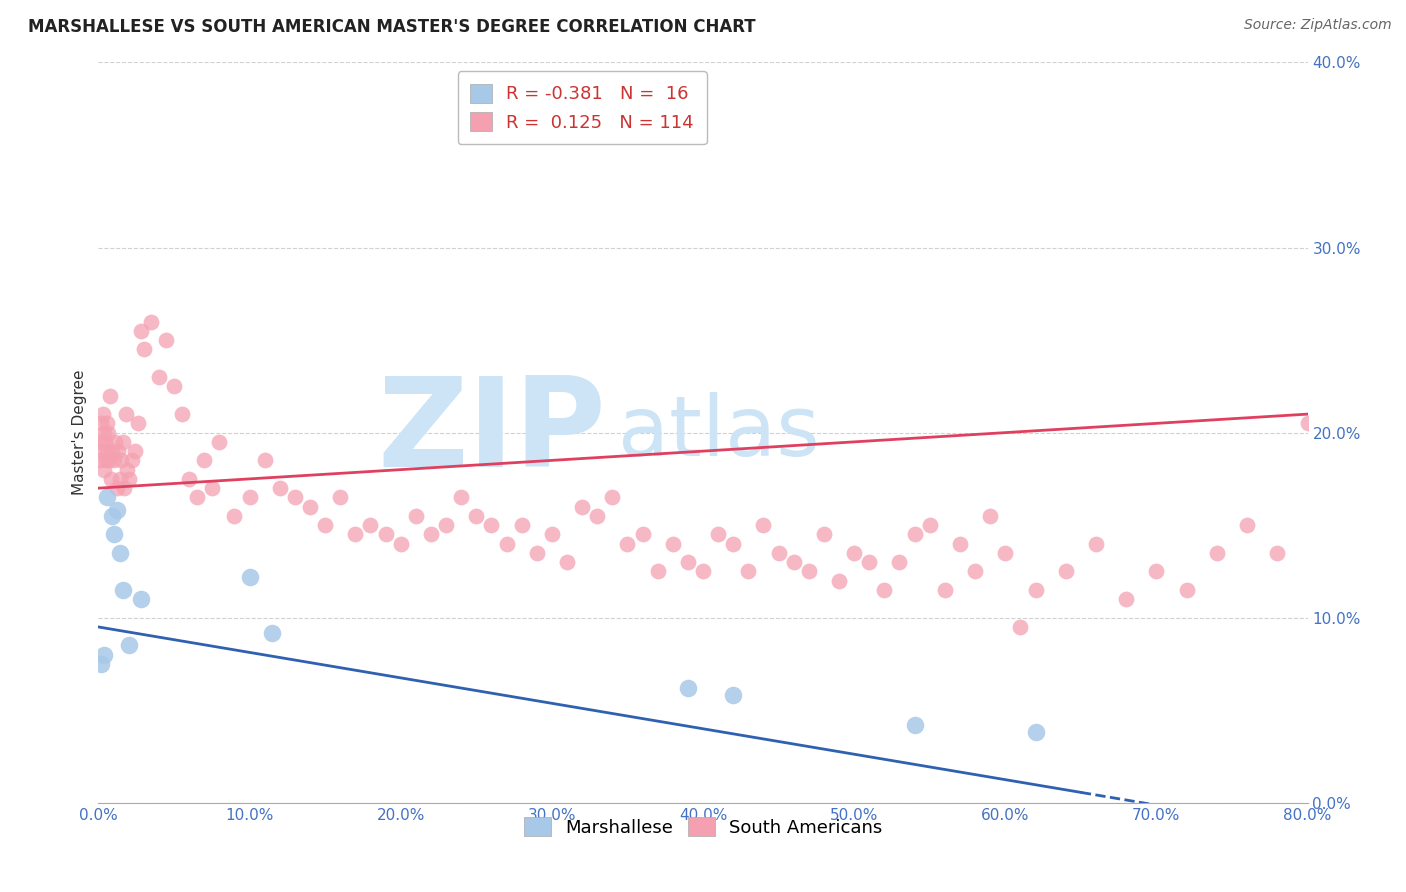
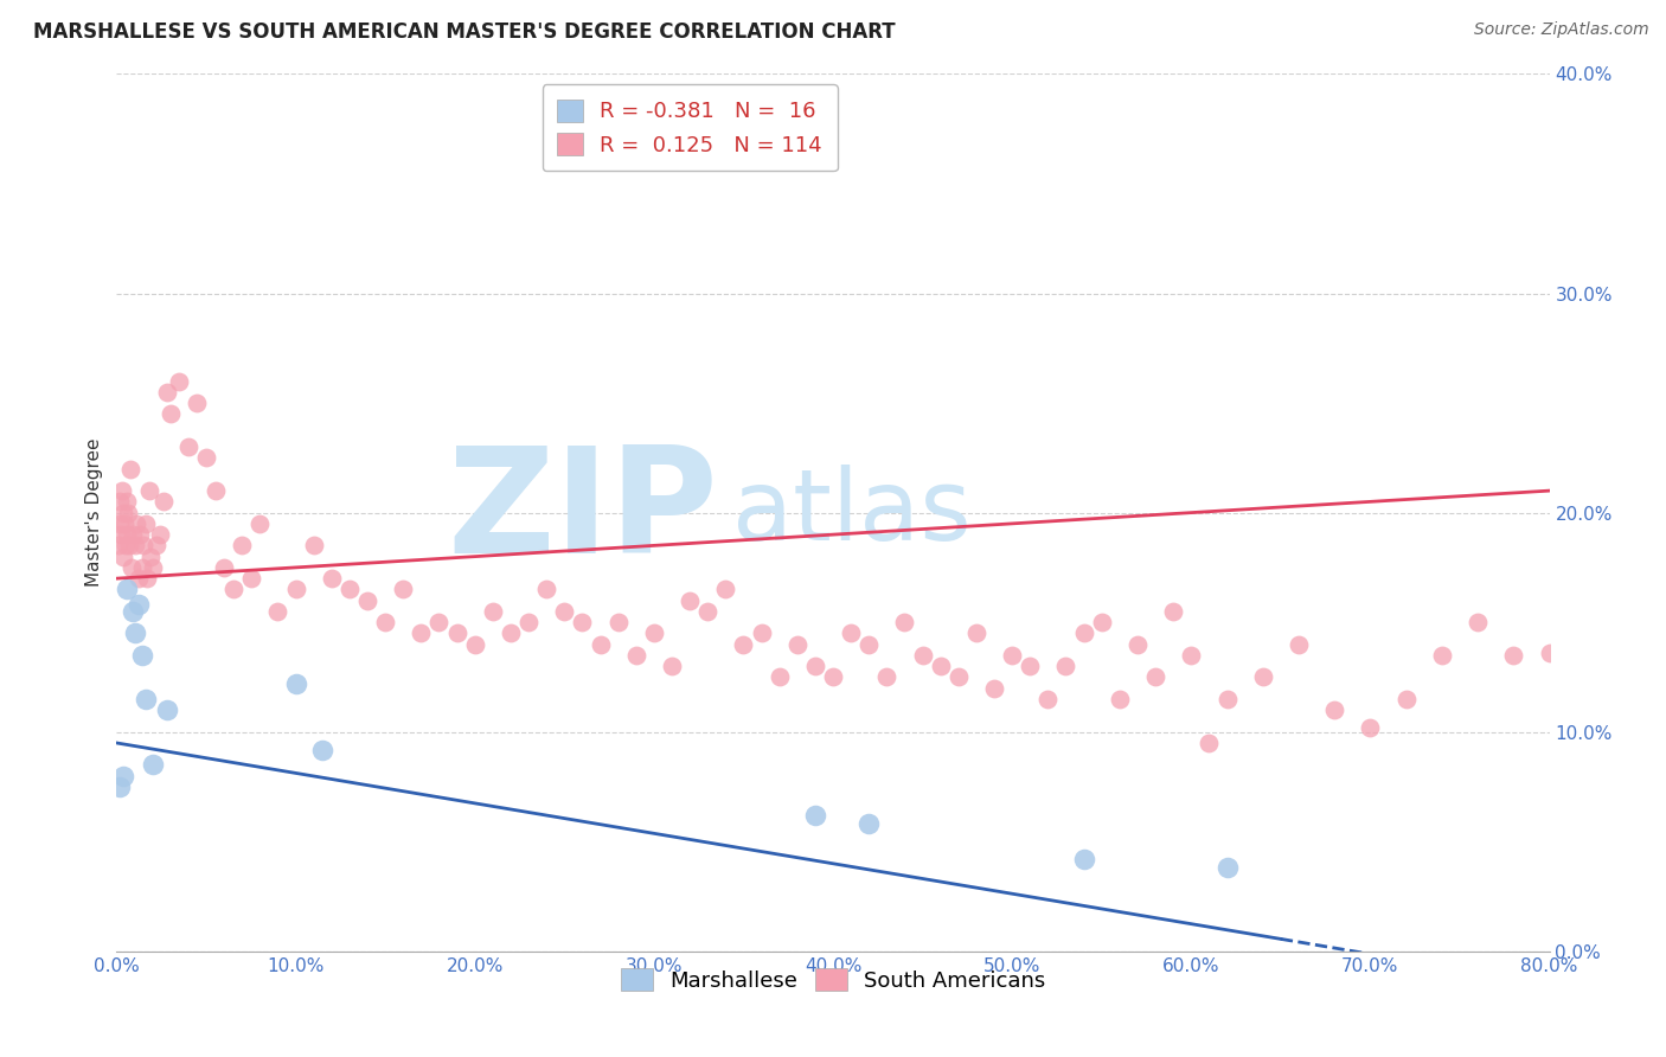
South Americans/70.0%: 12.5% -> 10.2%
South Americans/80.0%: 20.5% -> 13.6%
